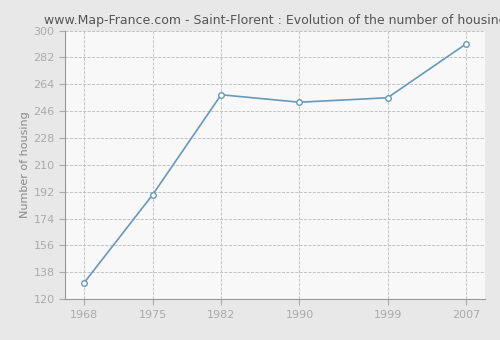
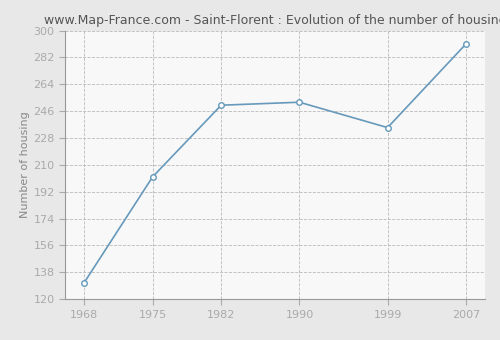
1975: 190 -> 202
1982: 257 -> 250
1999: 255 -> 235
